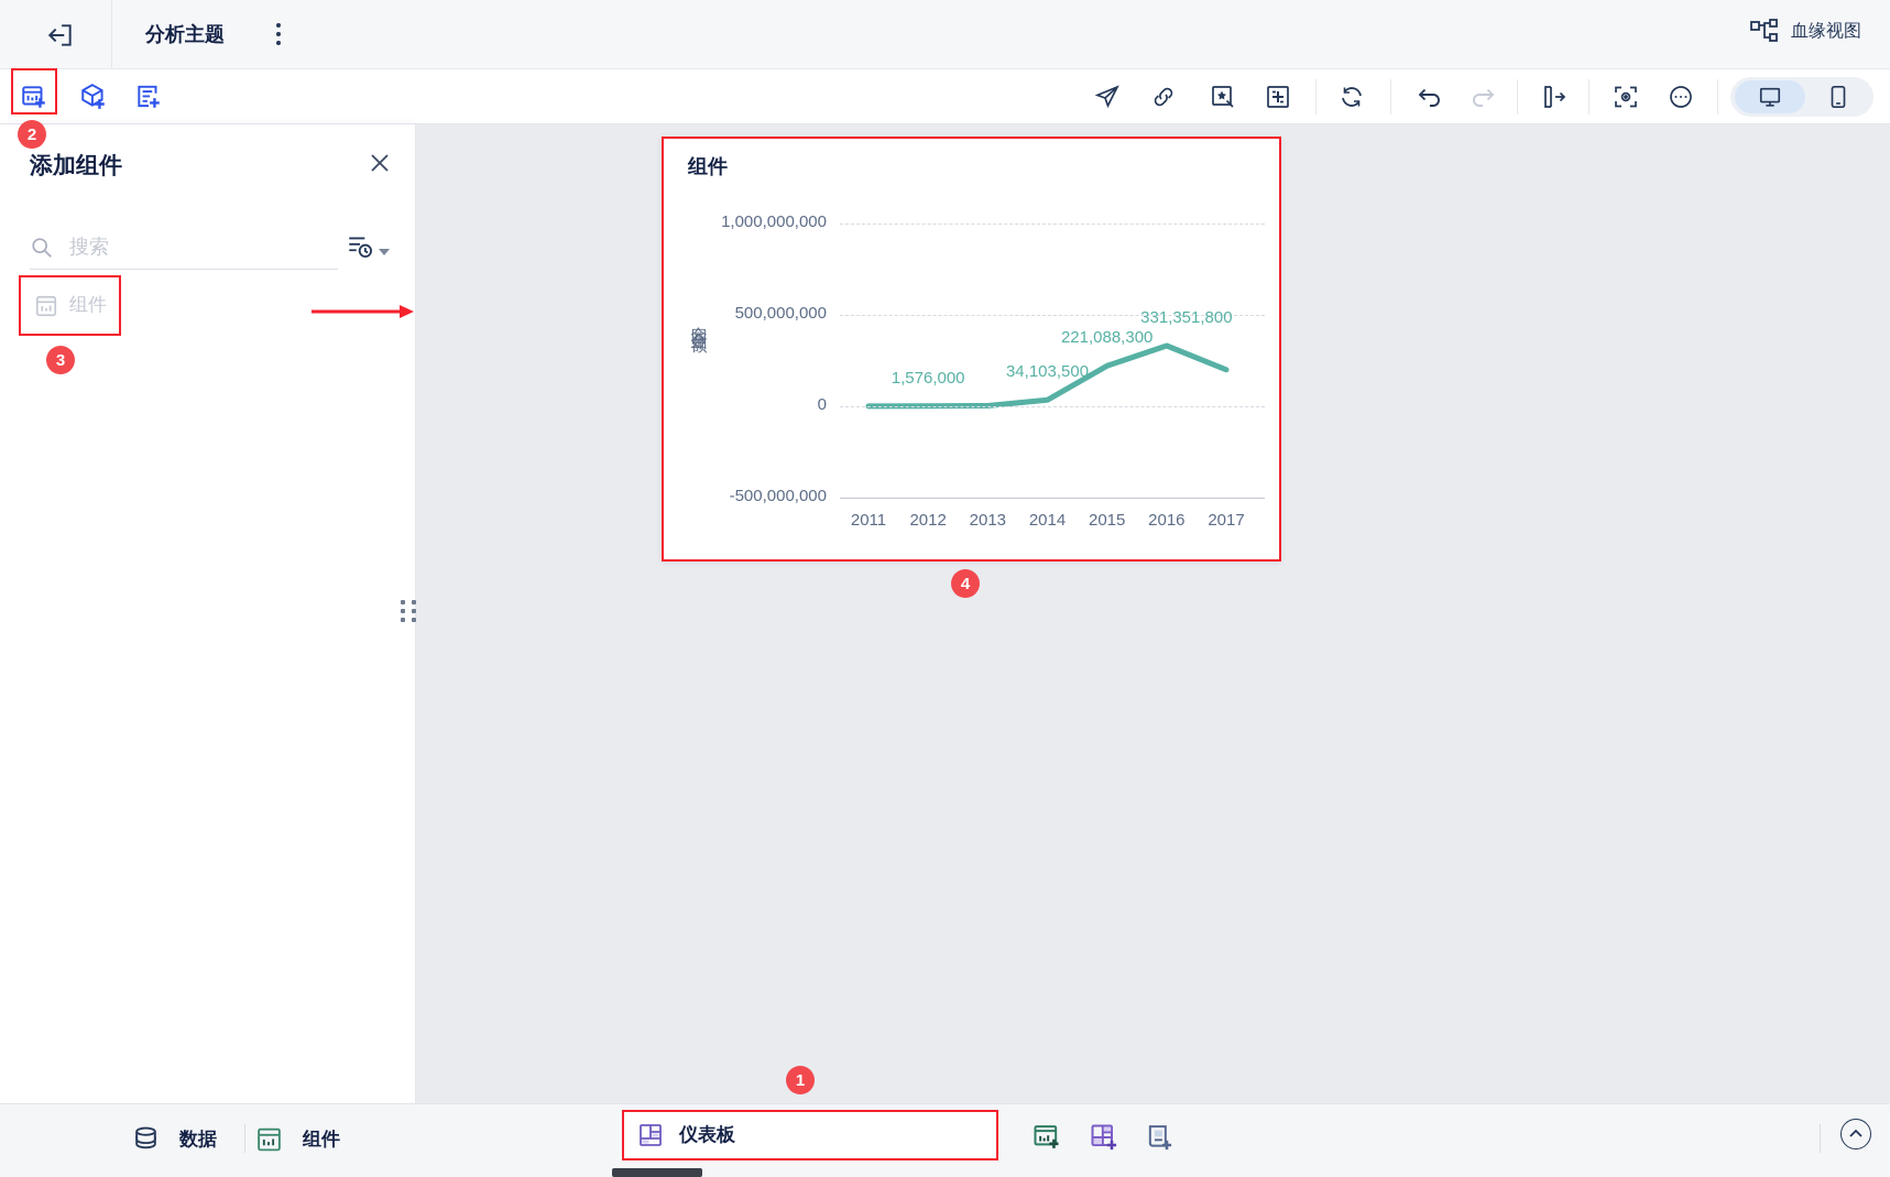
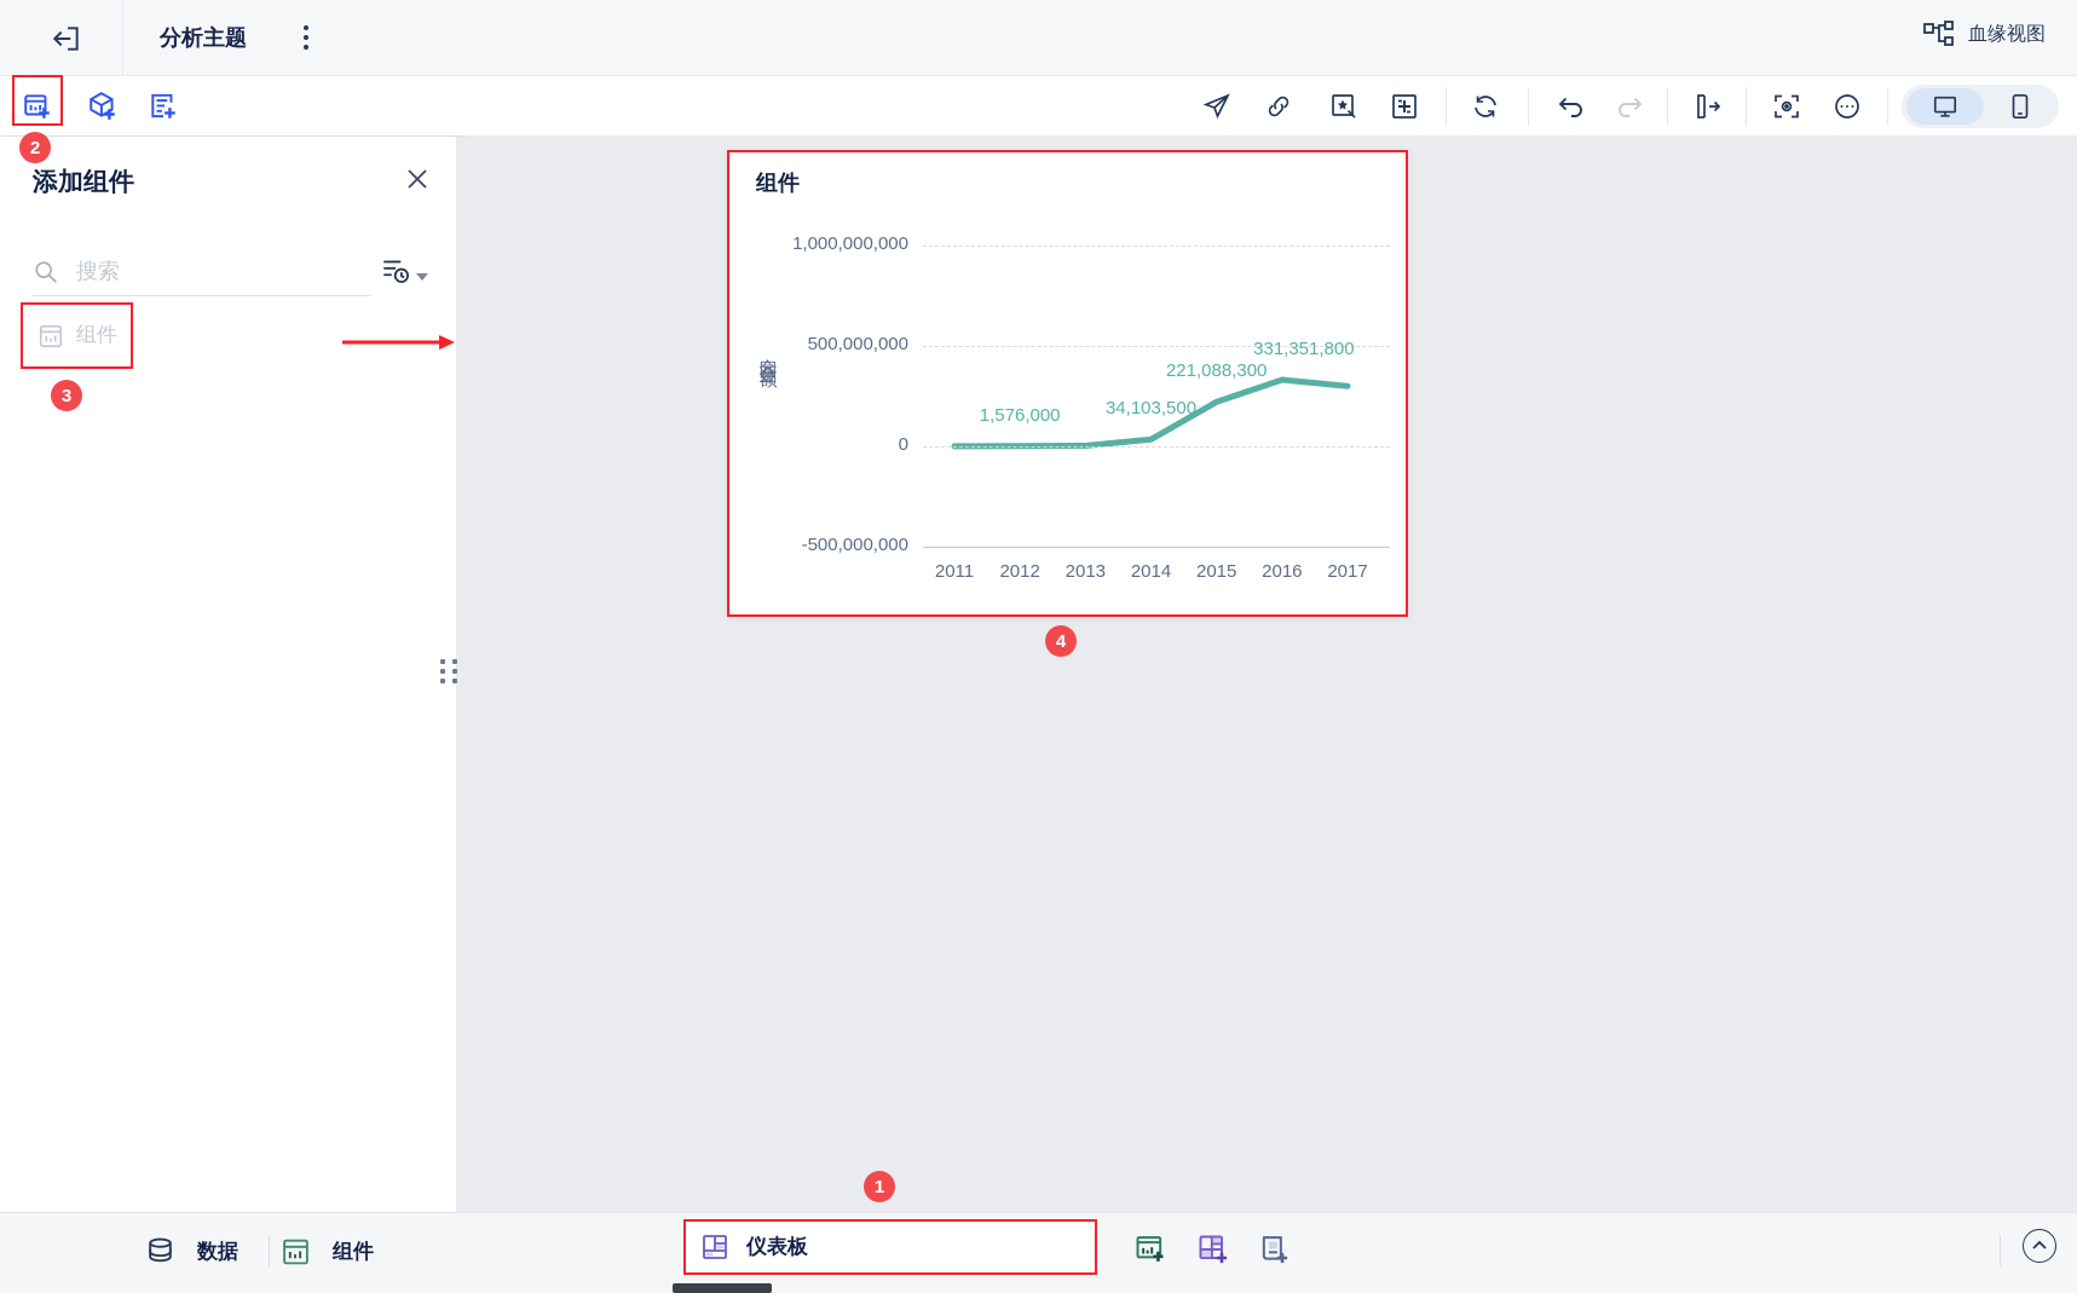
2017: 200000000 -> 300000000
